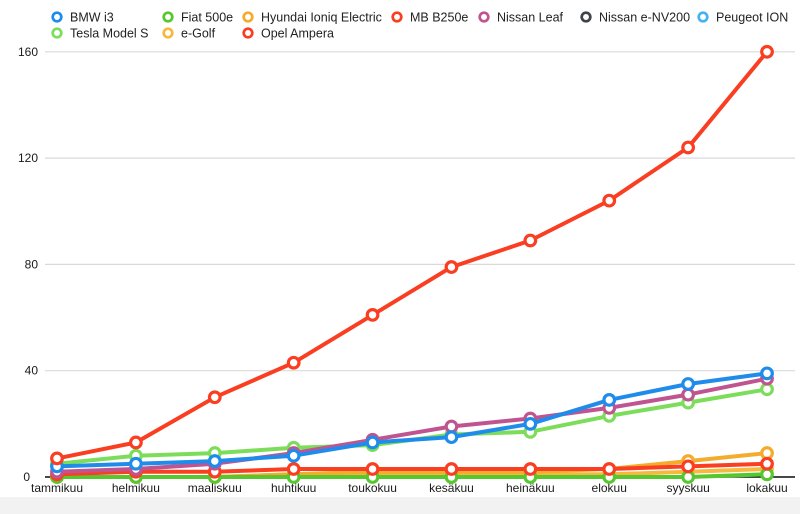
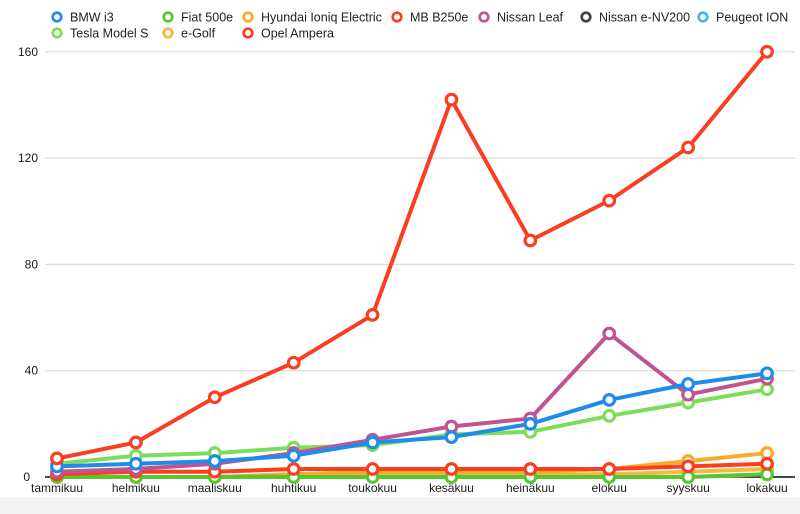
Opel Ampera/kesäkuu: 79 -> 142
Nissan Leaf/elokuu: 26 -> 54
